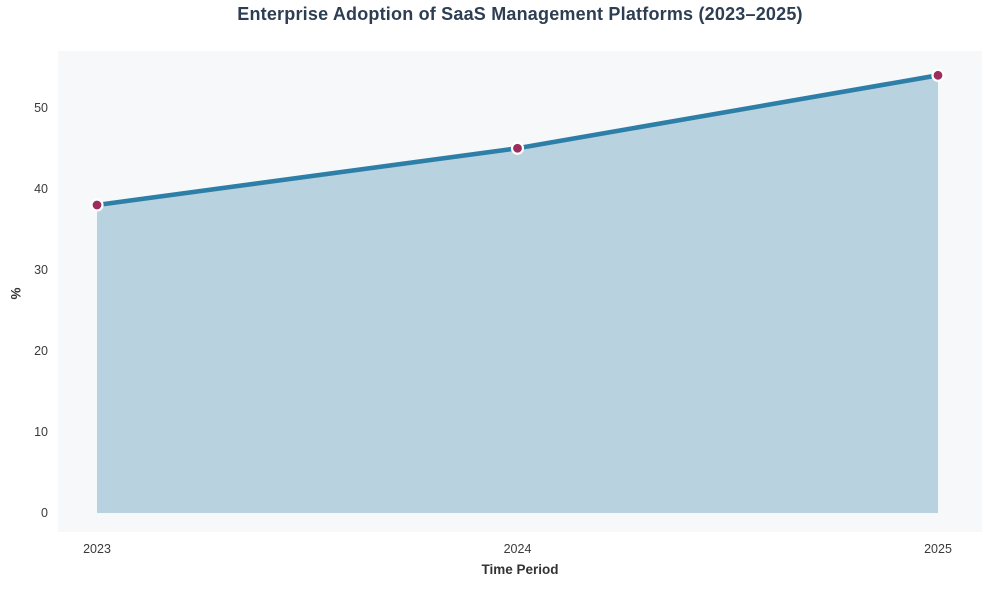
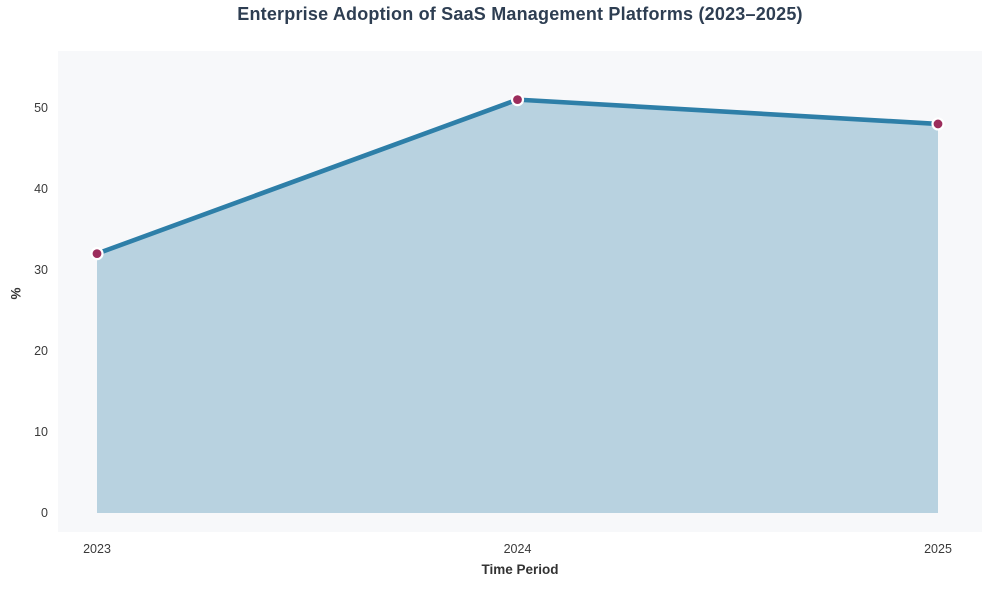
2023: 38 -> 32
2024: 45 -> 51
2025: 54 -> 48
